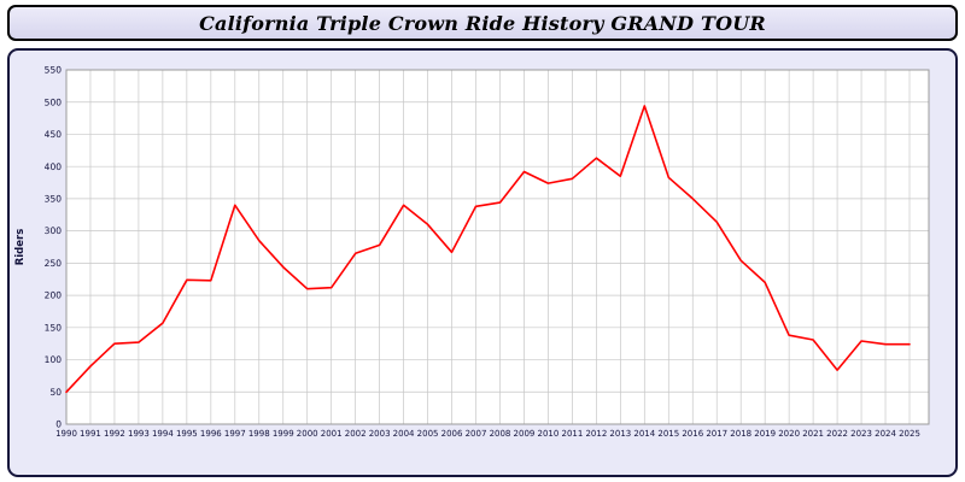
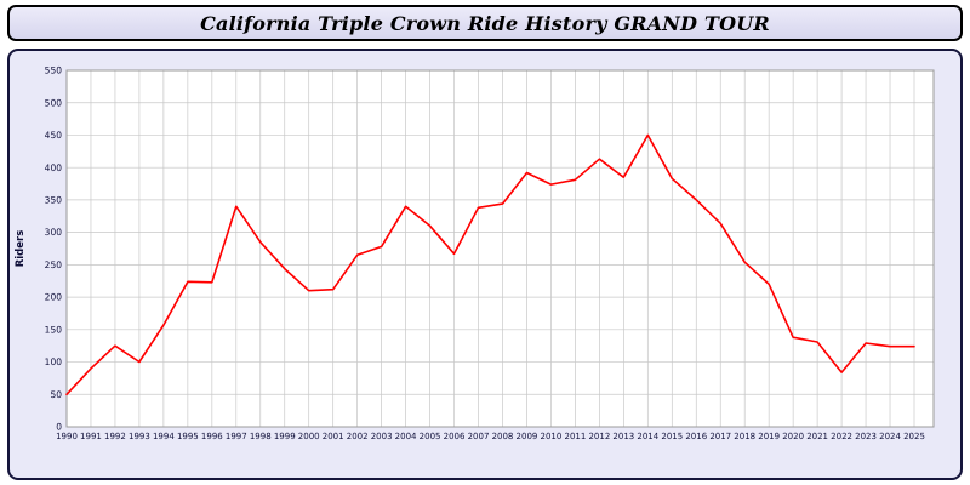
1993: 130 -> 100
2014: 490 -> 450
